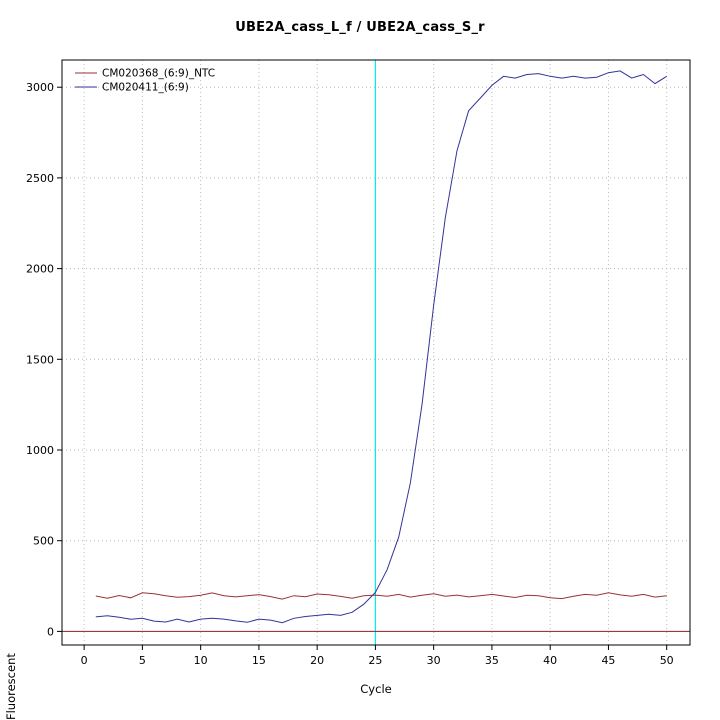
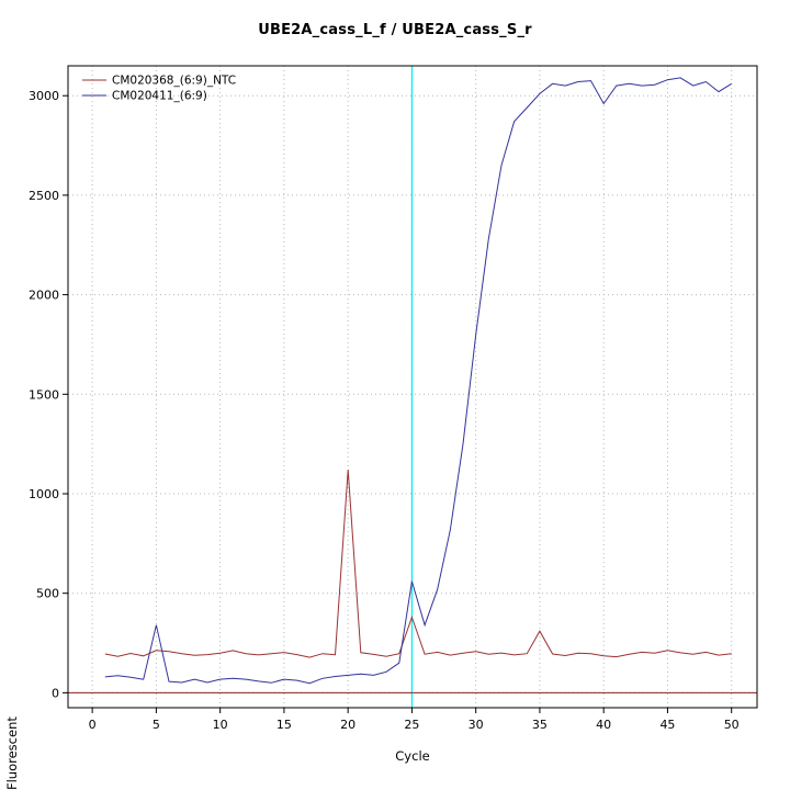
CM020411_(6:9)/5: 70 -> 340
CM020368_(6:9)_NTC/20: 210 -> 1120
CM020368_(6:9)_NTC/25: 200 -> 380
CM020411_(6:9)/25: 220 -> 560
CM020368_(6:9)_NTC/35: 200 -> 310
CM020411_(6:9)/40: 3060 -> 2960
